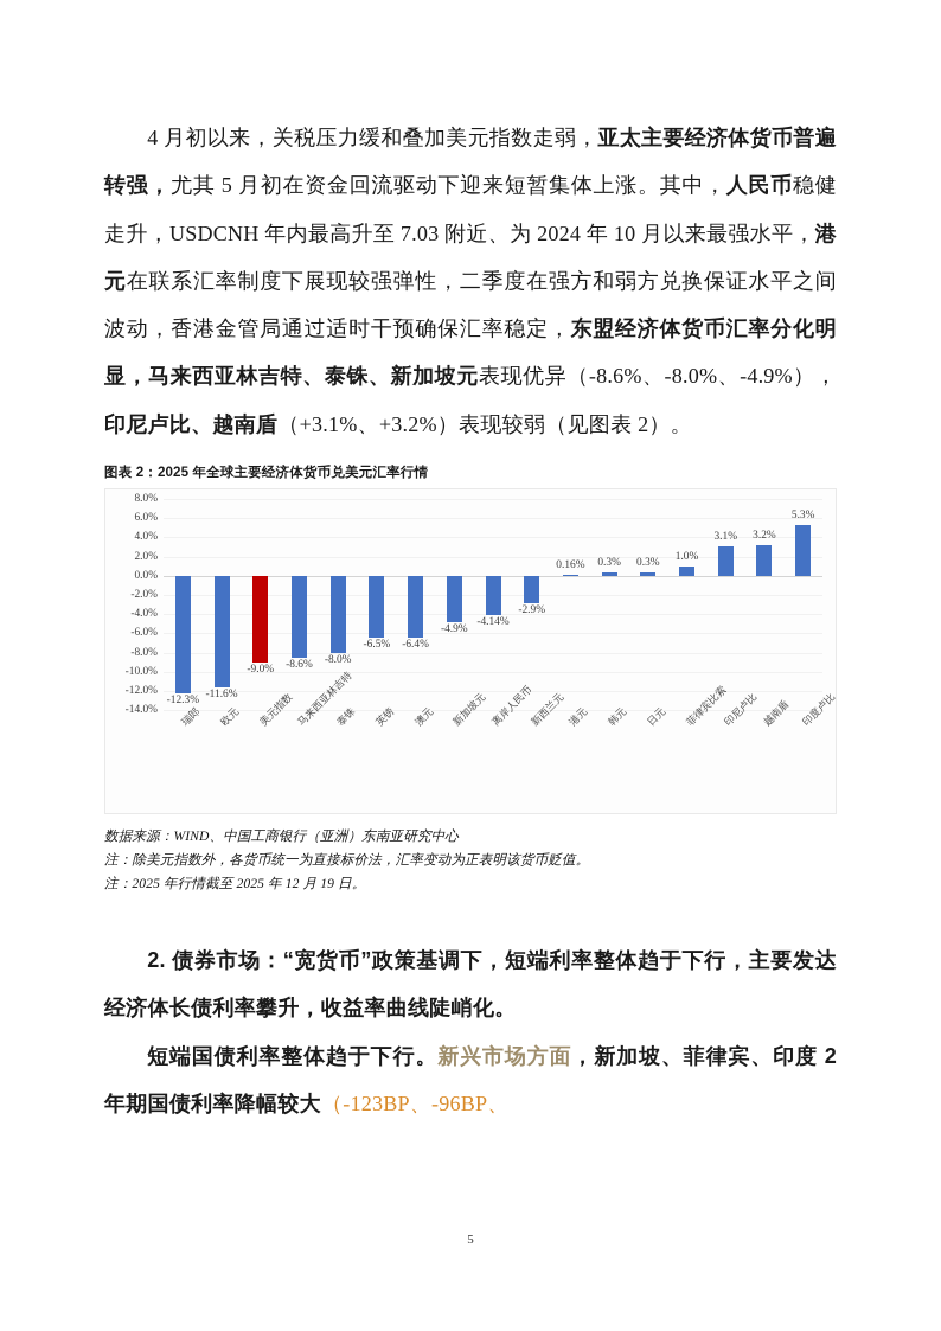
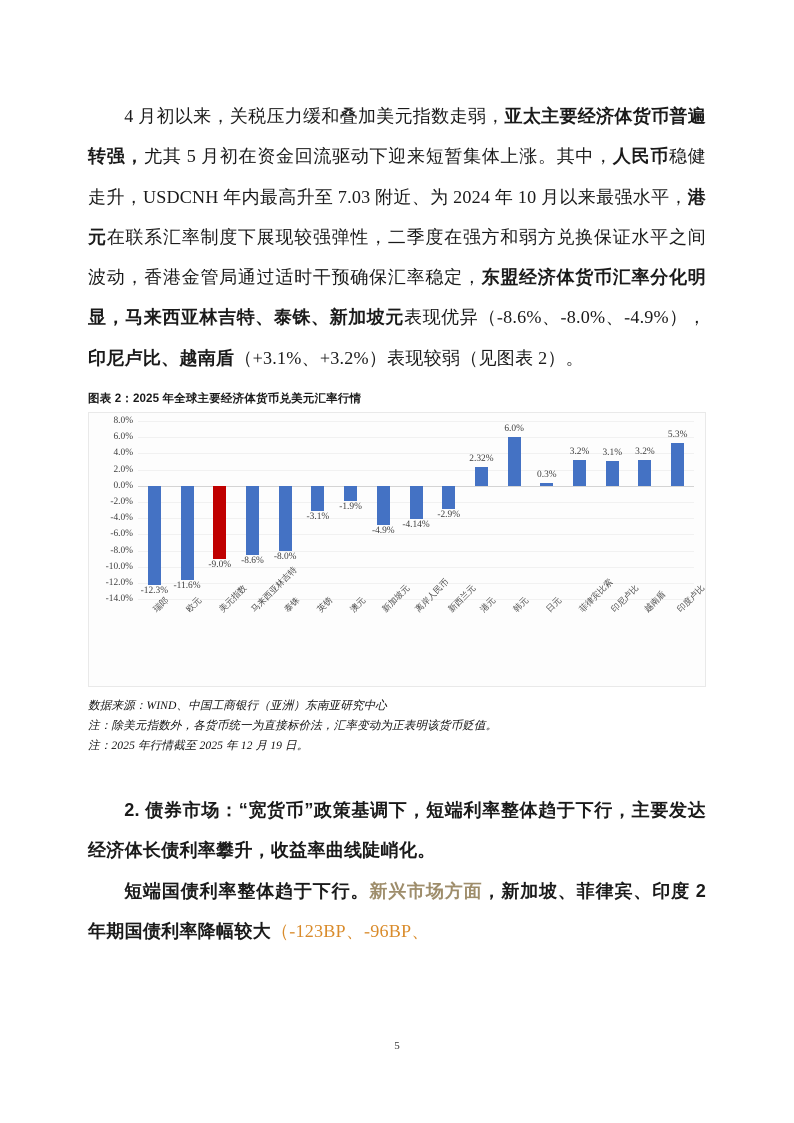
英镑: -6.5% -> -3.1%
澳元: -6.4% -> -1.9%
港元: 0.16% -> 2.32%
韩元: 0.3% -> 6.0%
菲律宾比索: 1.0% -> 3.2%
